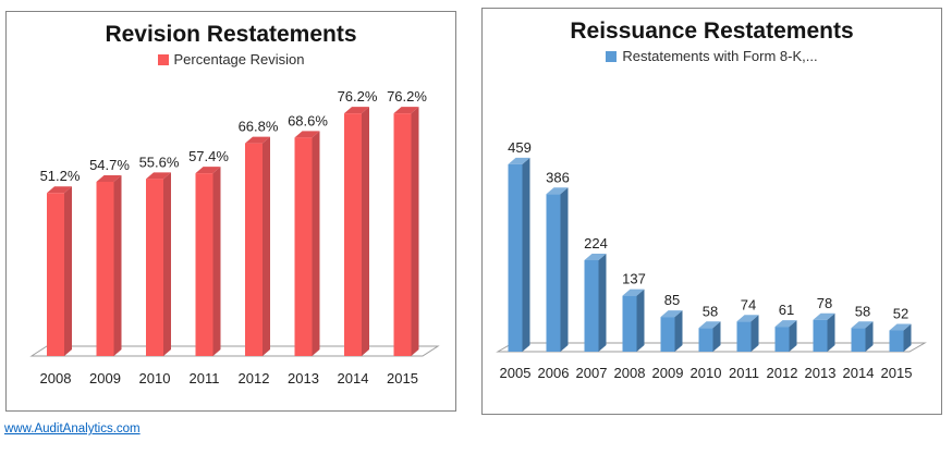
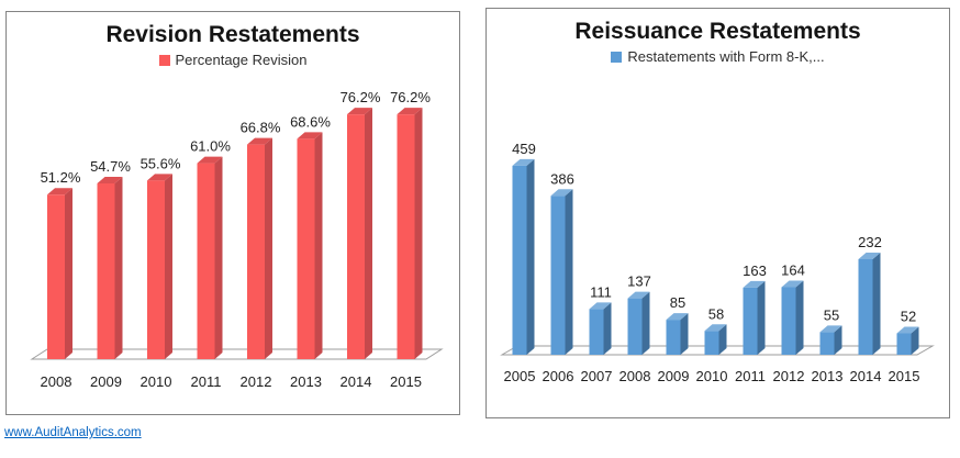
Revision Restatements/2011: 57.4% -> 61.0%
Reissuance Restatements/2007: 224 -> 111
Reissuance Restatements/2011: 74 -> 163
Reissuance Restatements/2012: 61 -> 164
Reissuance Restatements/2013: 78 -> 55
Reissuance Restatements/2014: 58 -> 232
